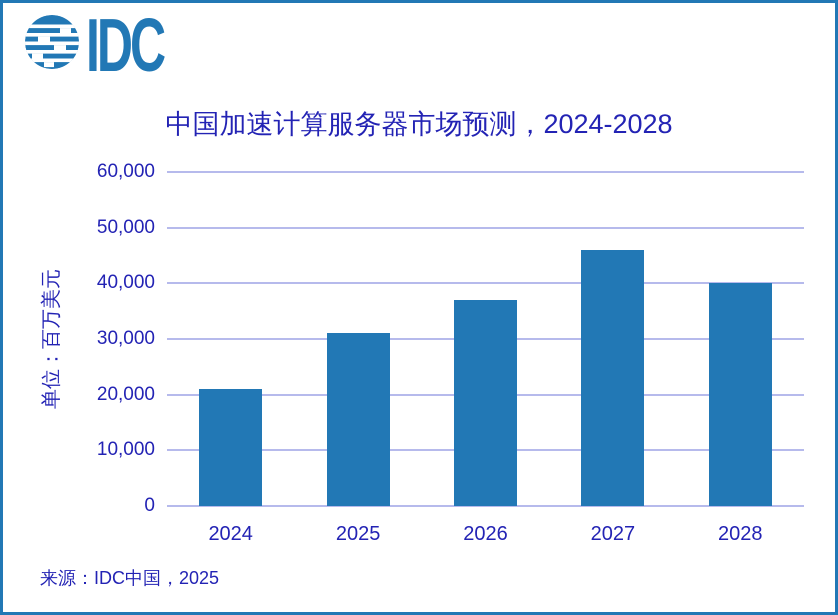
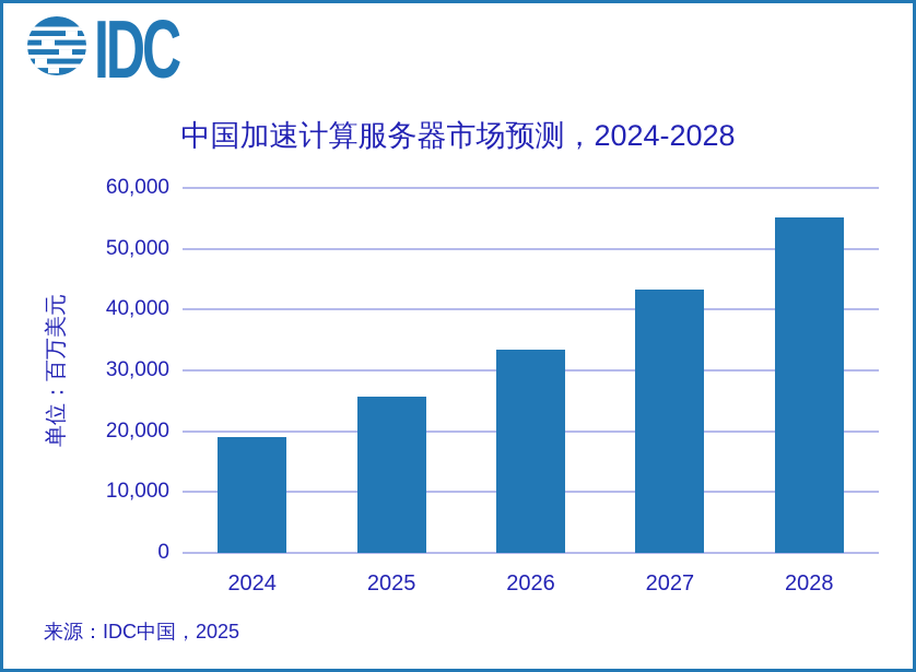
2024: 21000 -> 19000
2025: 31000 -> 26000
2026: 37000 -> 34000
2027: 46000 -> 43000
2028: 40000 -> 55000
